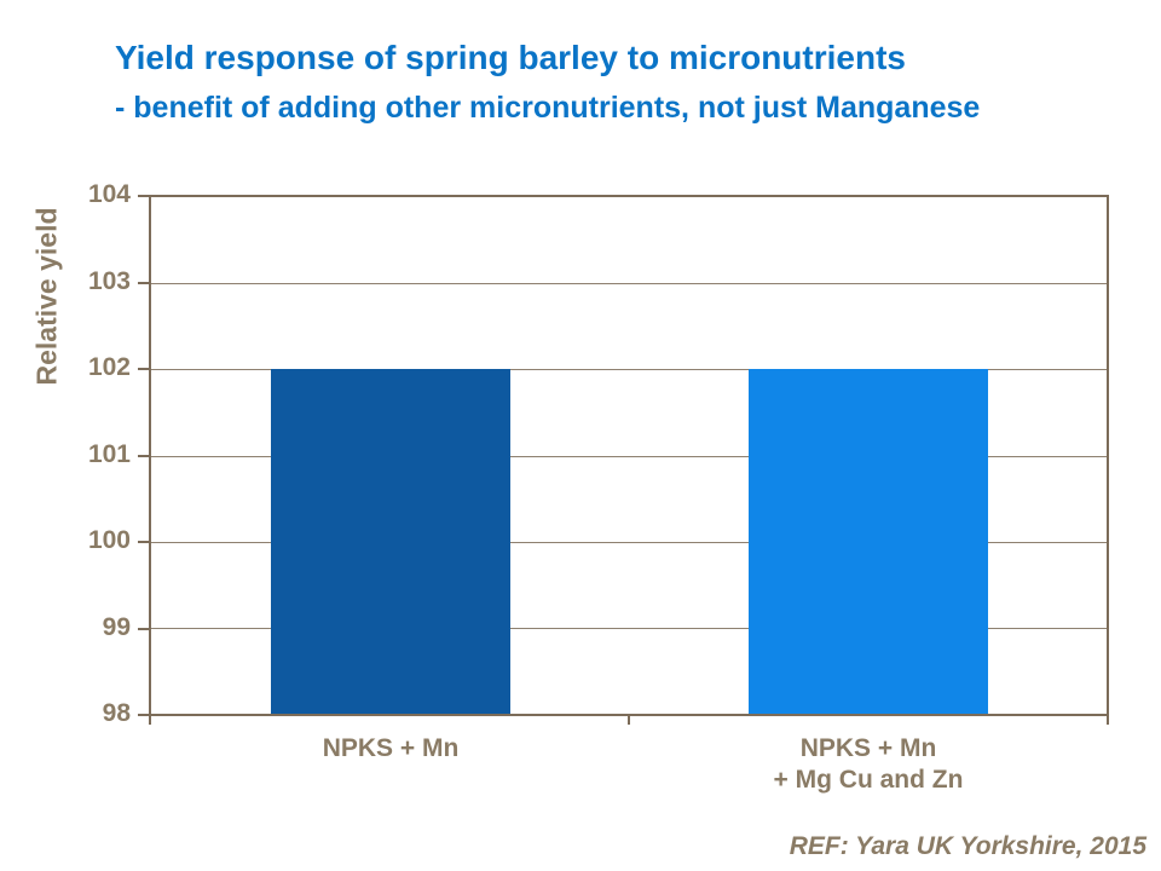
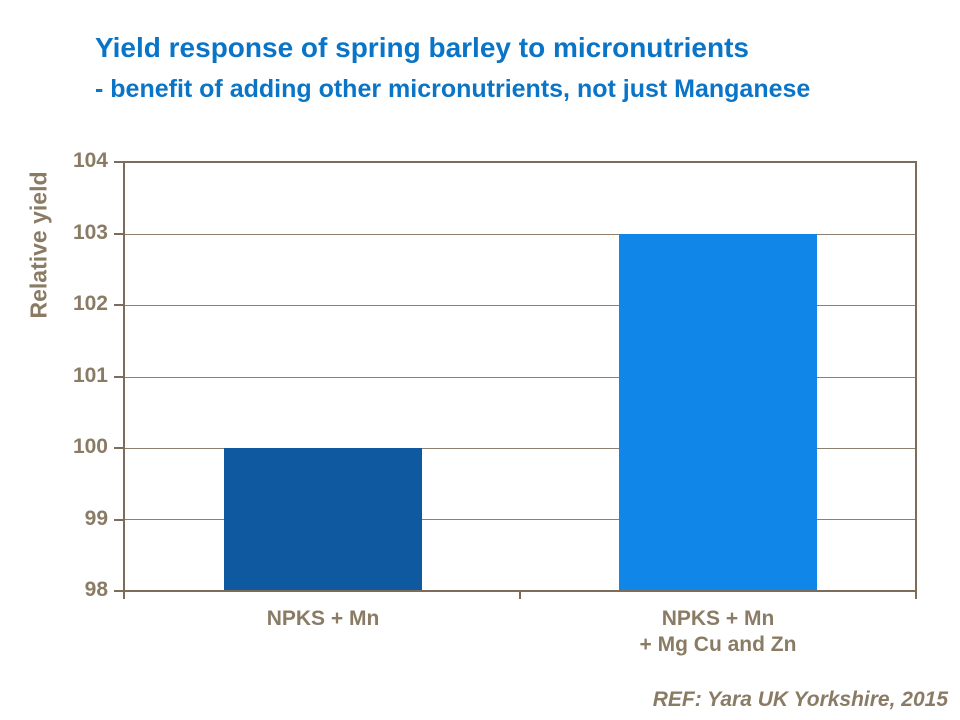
NPKS + Mn: 102 -> 100
NPKS + Mn + Mg Cu and Zn: 102 -> 103
